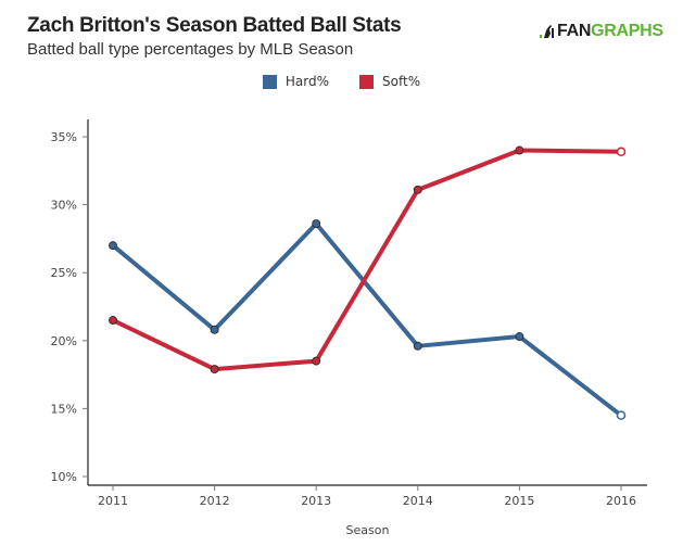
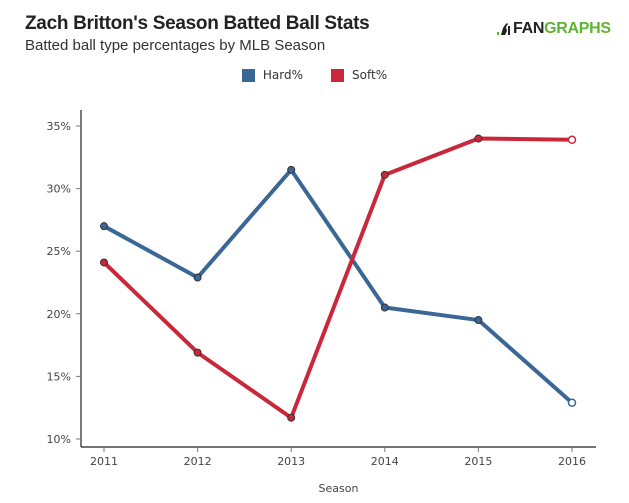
Soft%/2011: 21.5% -> 24.1%
Hard%/2012: 20.8% -> 22.9%
Soft%/2012: 17.9% -> 16.9%
Hard%/2013: 28.6% -> 31.5%
Soft%/2013: 18.5% -> 11.7%
Hard%/2014: 19.6% -> 20.5%
Hard%/2015: 20.3% -> 19.5%
Hard%/2016: 14.5% -> 12.9%
